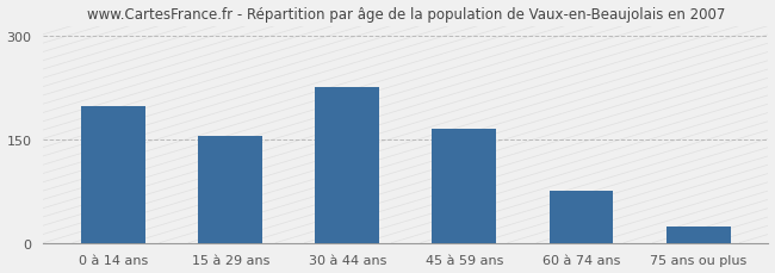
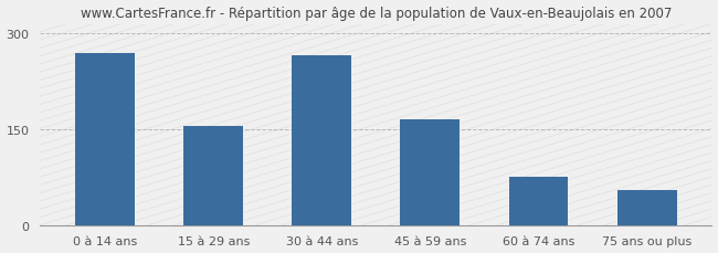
0 à 14 ans: 198 -> 270
30 à 44 ans: 226 -> 265
75 ans ou plus: 24 -> 55
